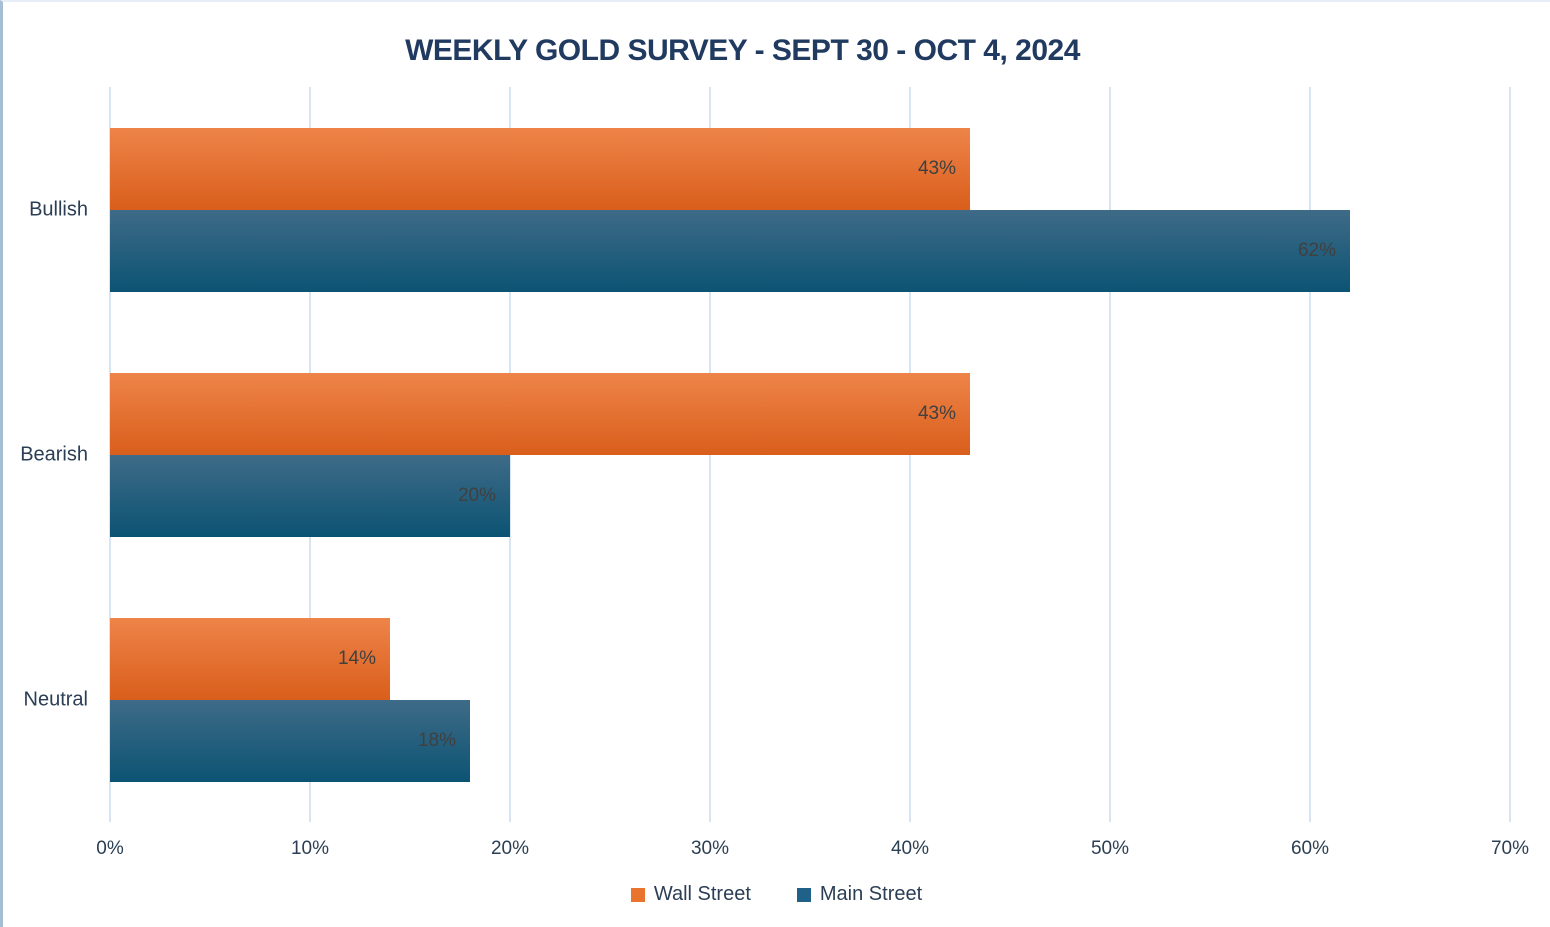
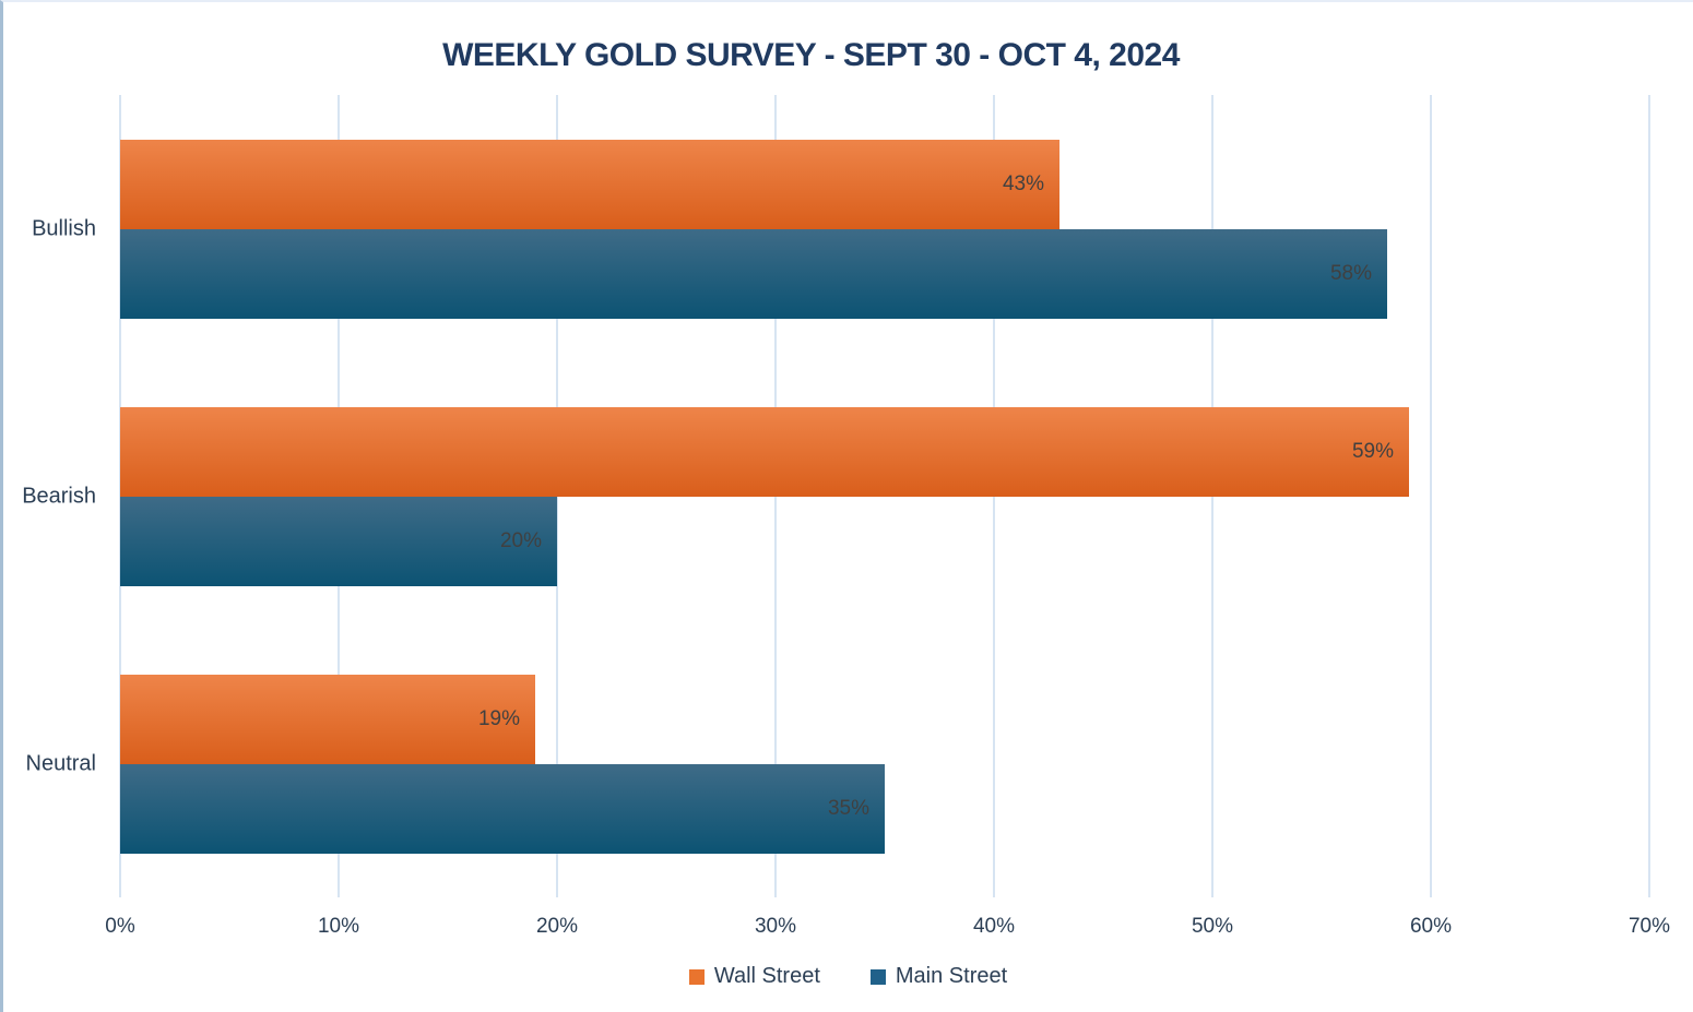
Main Street/Bullish: 62% -> 58%
Wall Street/Bearish: 43% -> 59%
Wall Street/Neutral: 14% -> 19%
Main Street/Neutral: 18% -> 35%
